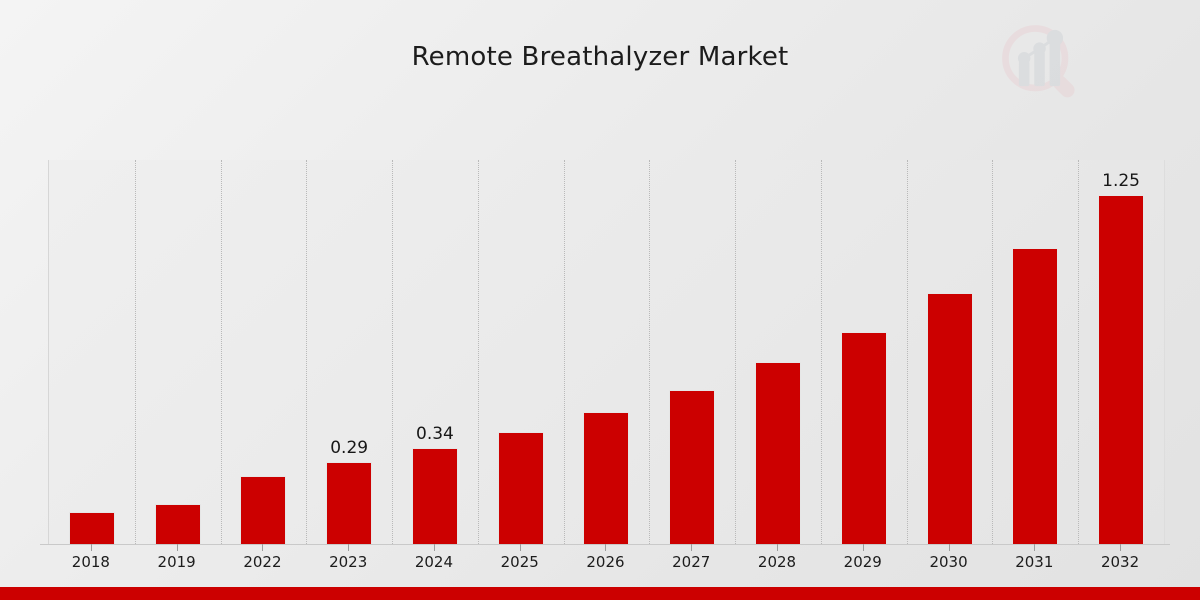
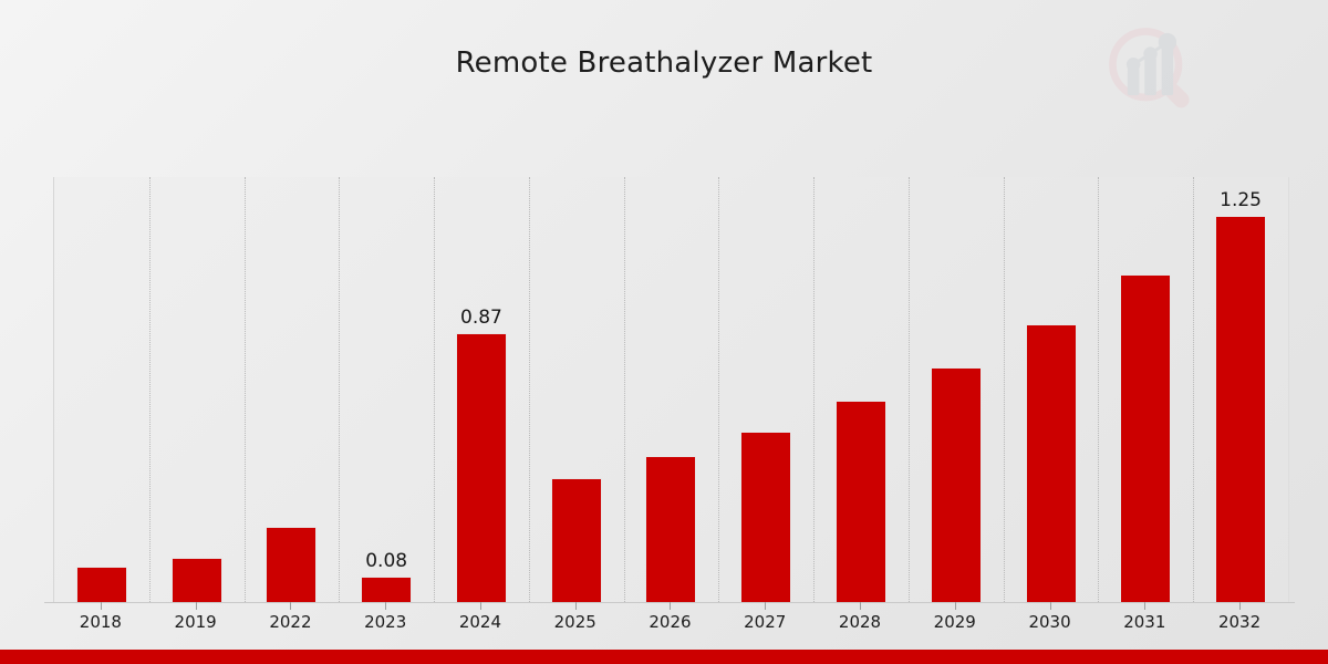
2023: 0.29 -> 0.08
2024: 0.34 -> 0.87
